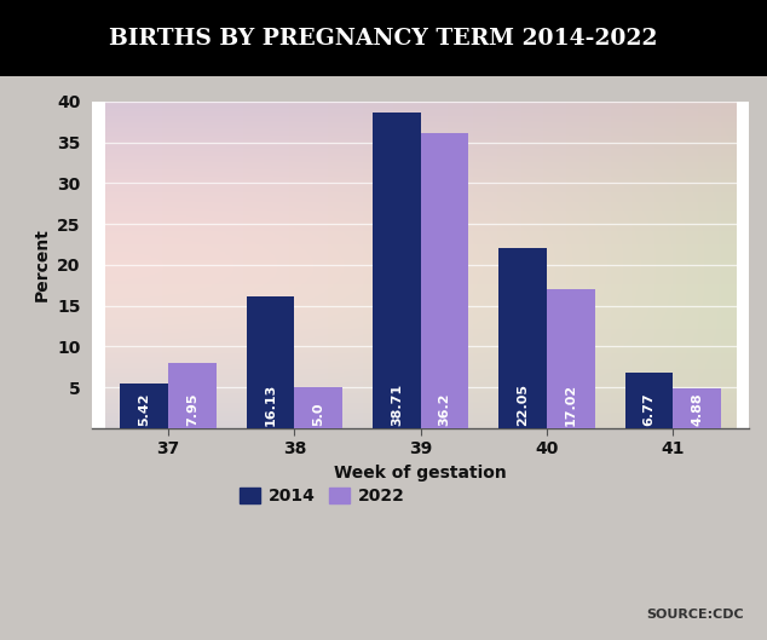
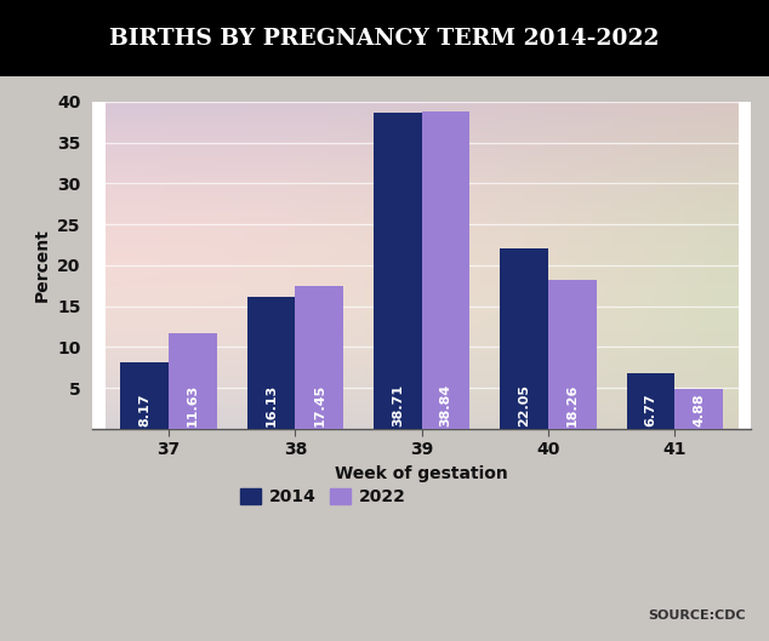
2014/37: 5.42 -> 8.17
2022/37: 7.95 -> 11.63
2022/38: 5.0 -> 17.45
2022/39: 36.2 -> 38.84
2022/40: 17.02 -> 18.26
